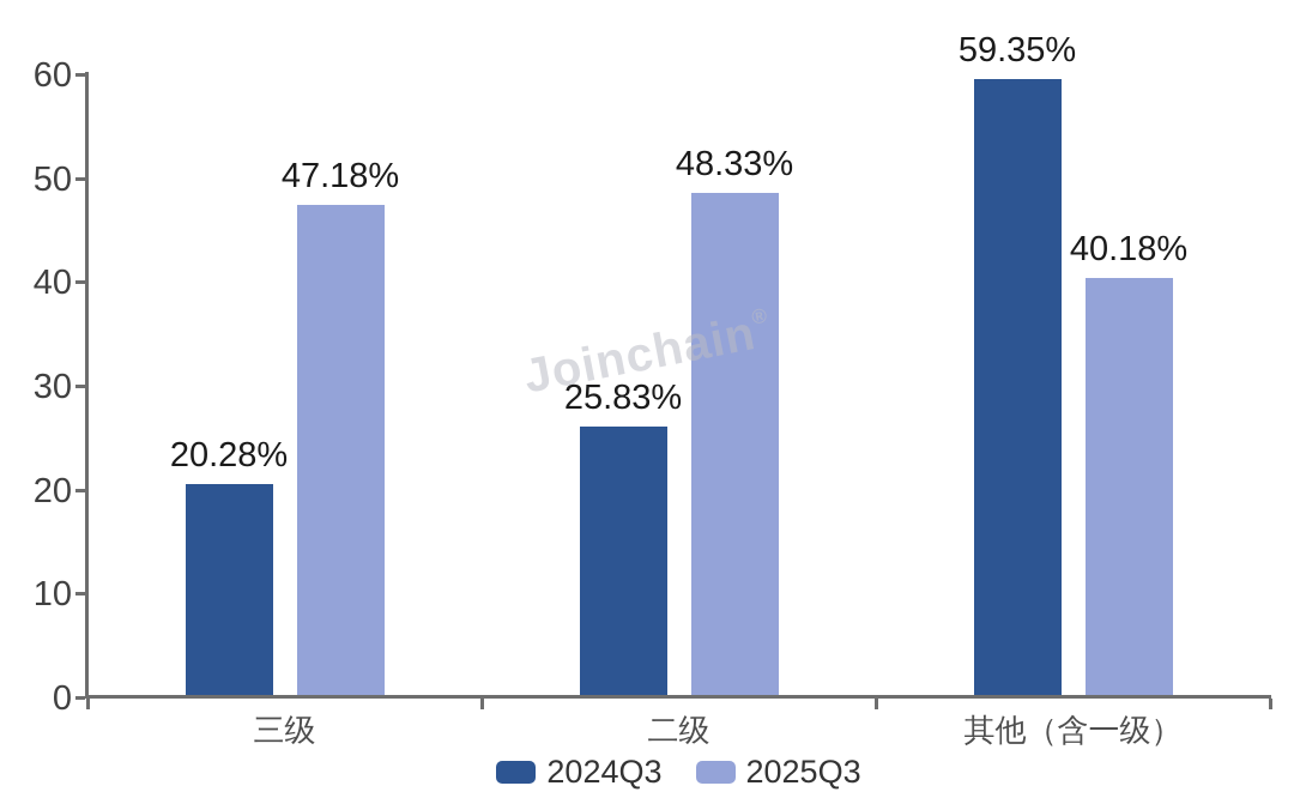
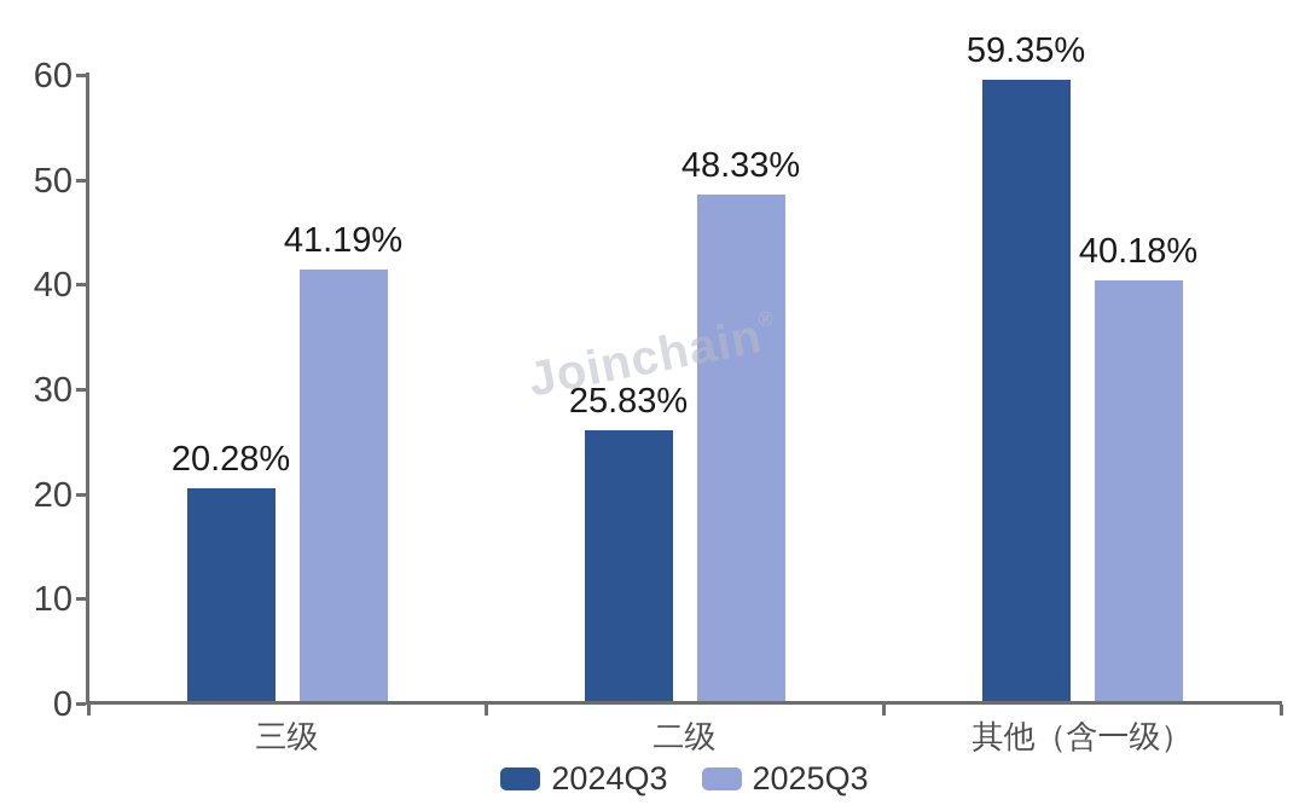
2025Q3/三级: 47.18% -> 41.19%
